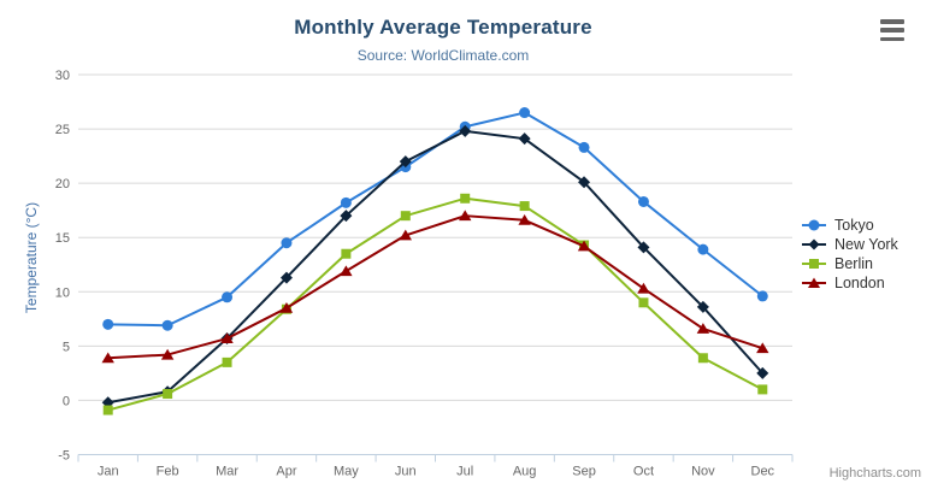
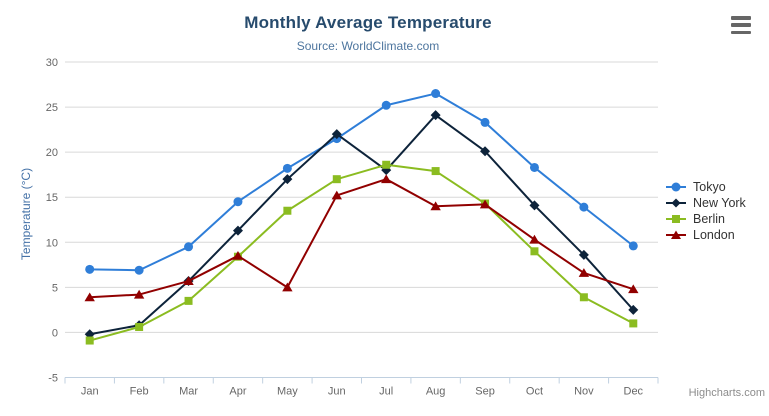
London/May: 12 -> 5
New York/Jul: 25 -> 18
London/Aug: 17 -> 14
